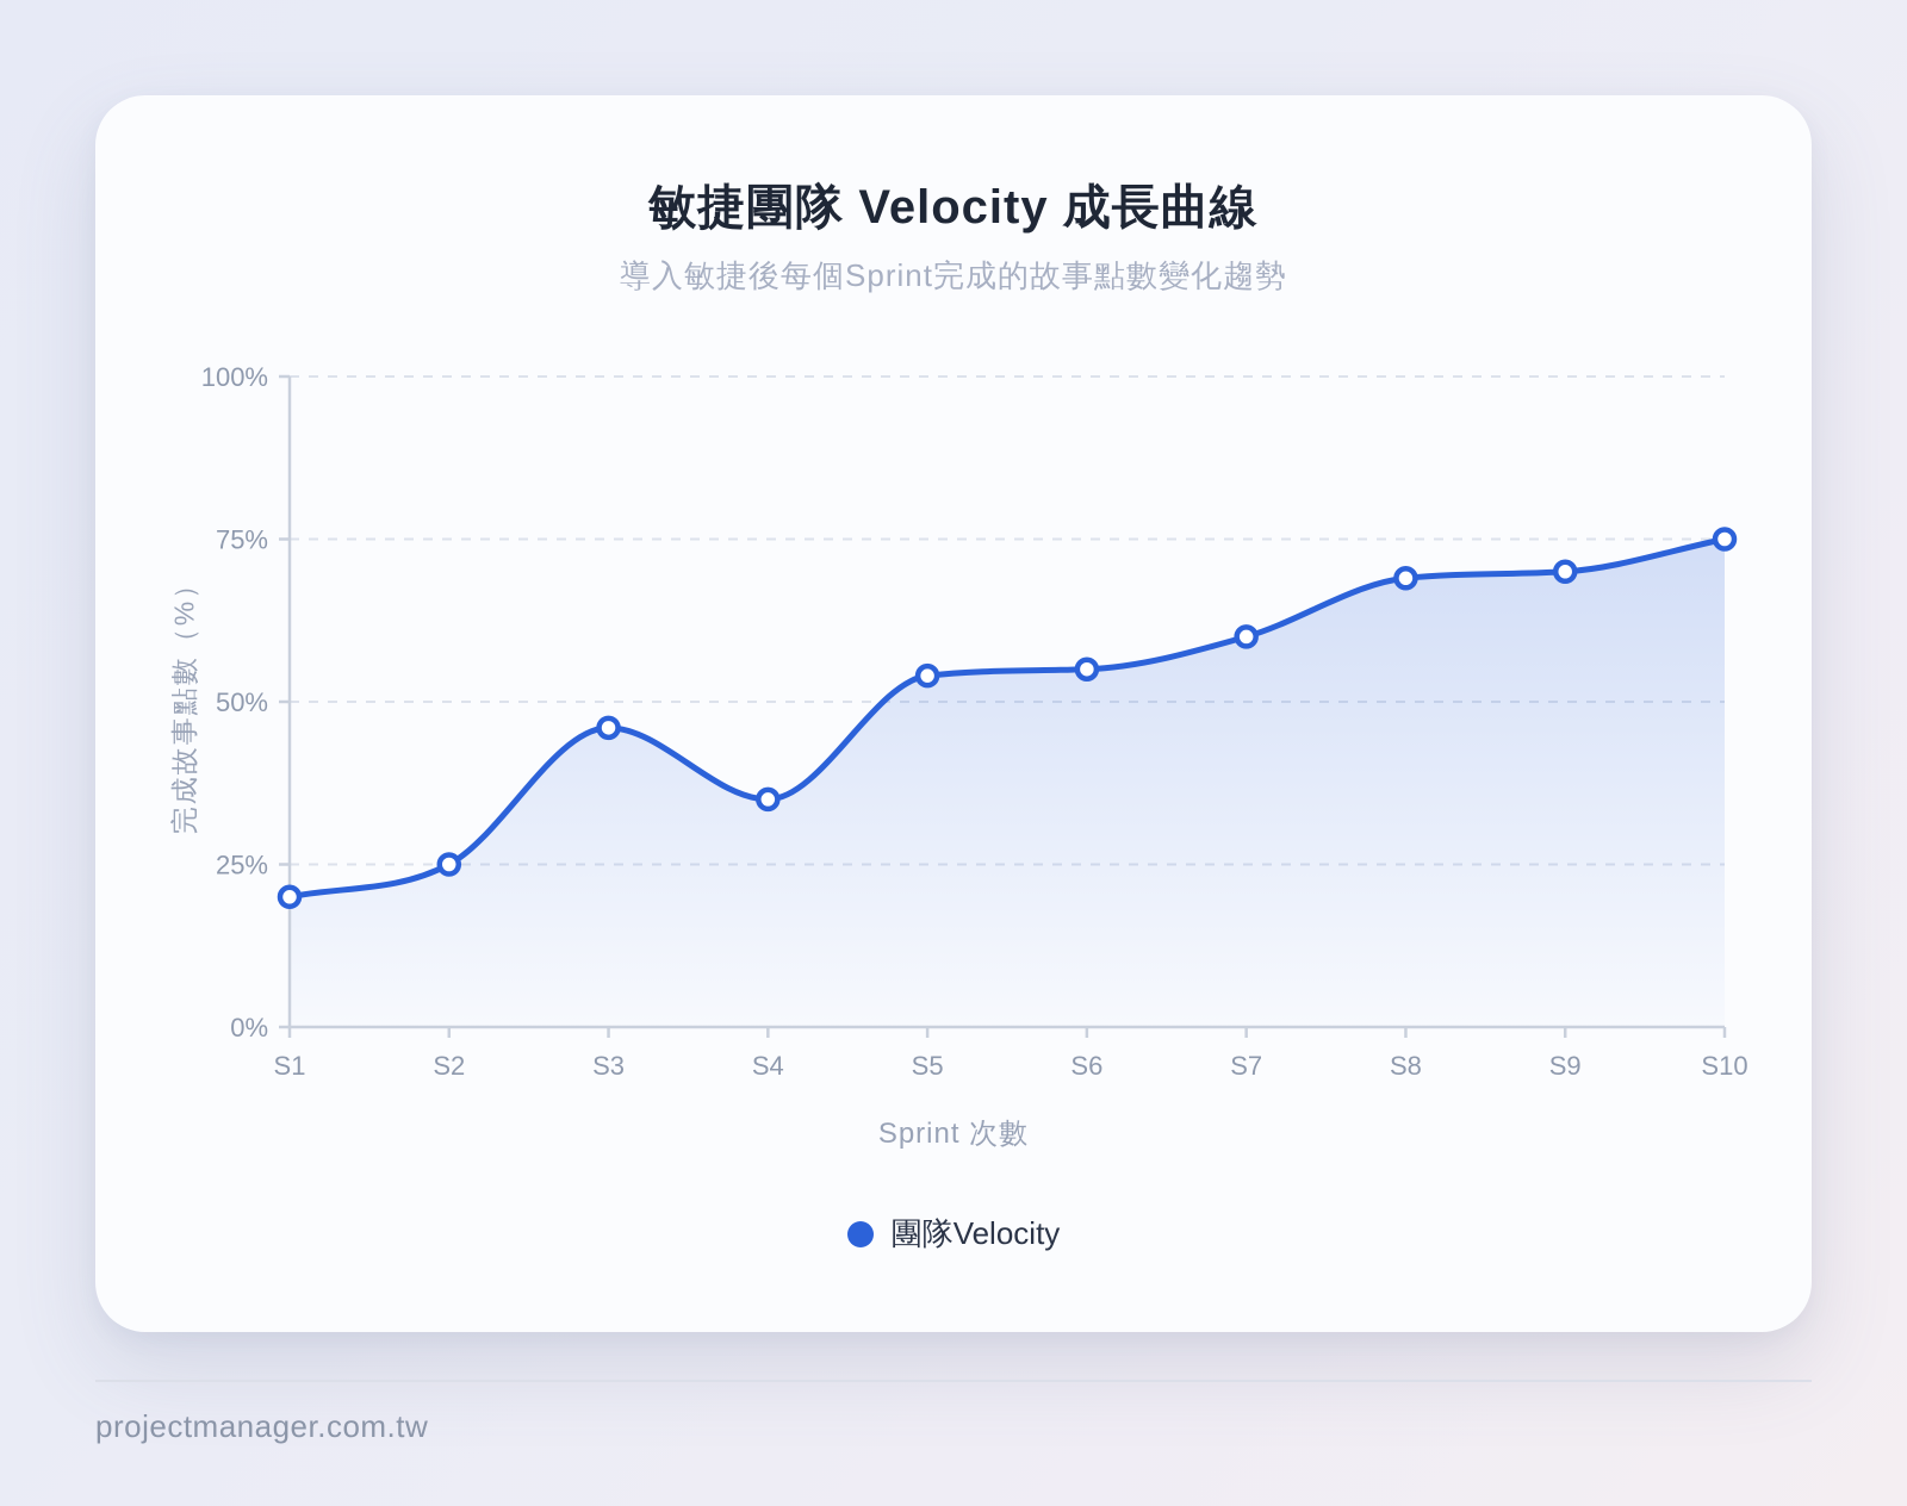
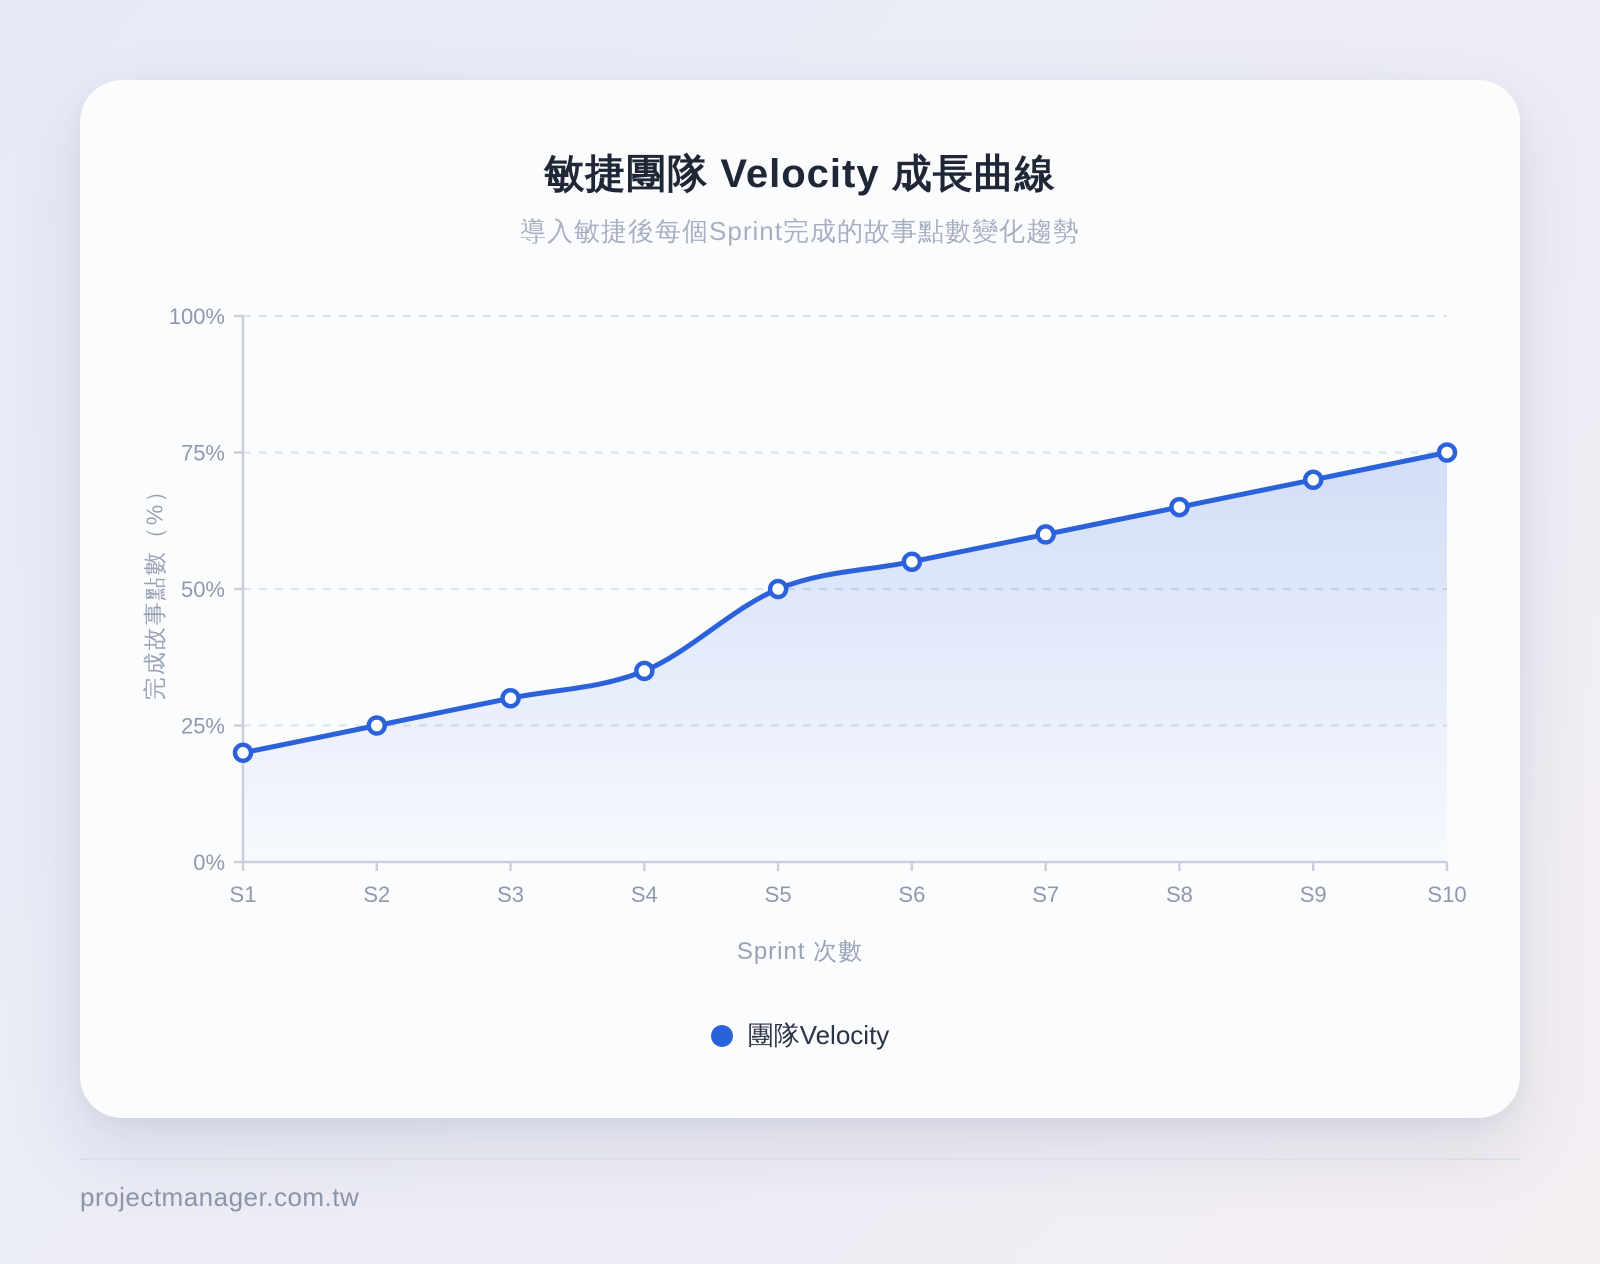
S3: 46% -> 30%
S5: 54% -> 50%
S8: 69% -> 65%
